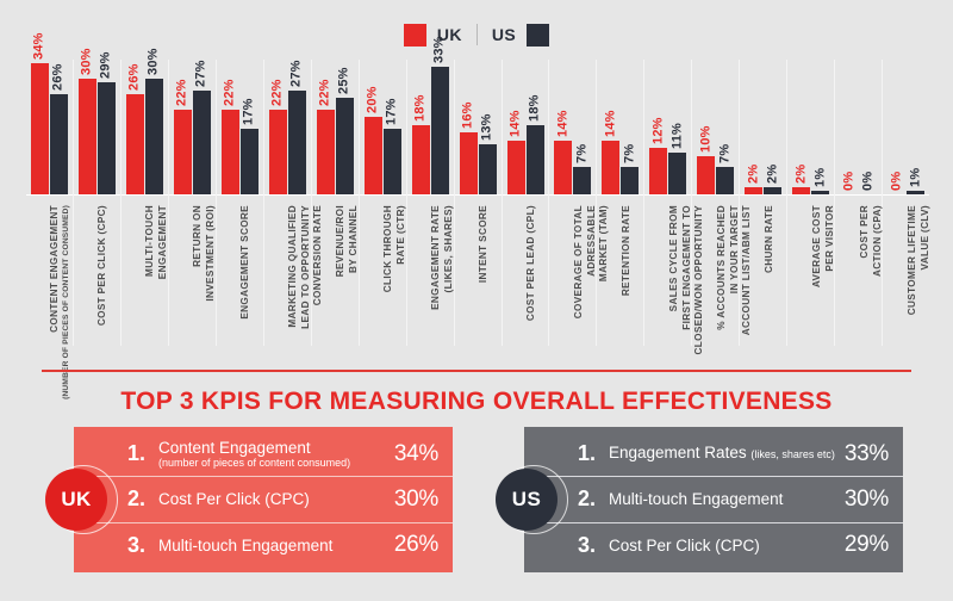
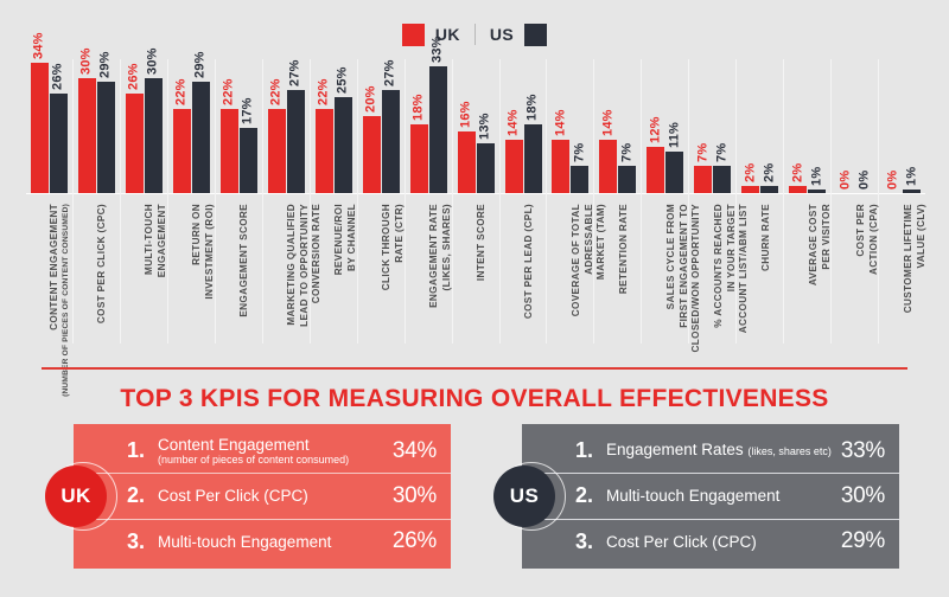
US/RETURN ON INVESTMENT (ROI): 27% -> 29%
US/CLICK THROUGH RATE (CTR): 17% -> 27%
UK/% ACCOUNTS REACHED IN YOUR TARGET ACCOUNT LIST/ABM LIST: 10% -> 7%
